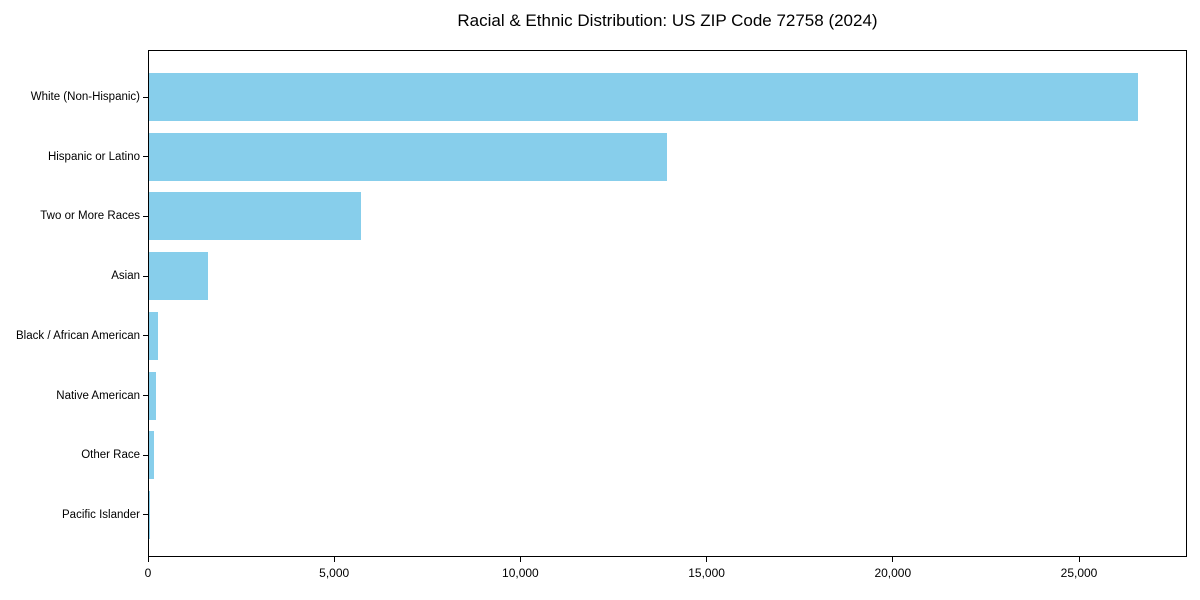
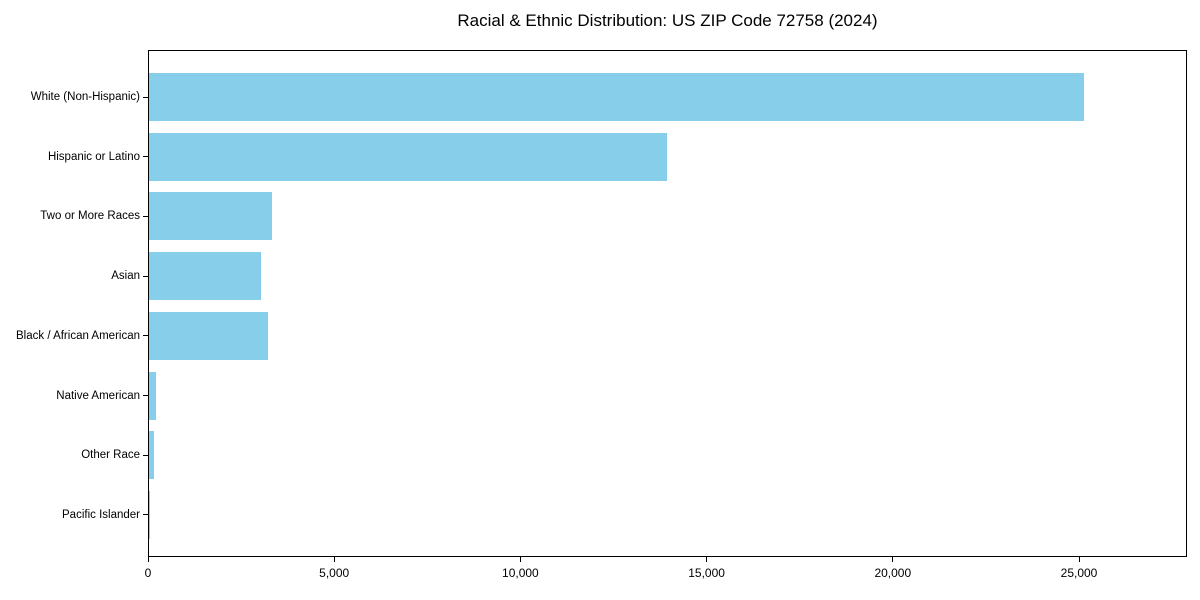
White (Non-Hispanic): 26600 -> 25100
Two or More Races: 5700 -> 3300
Asian: 1600 -> 3000
Black / African American: 200 -> 3200
